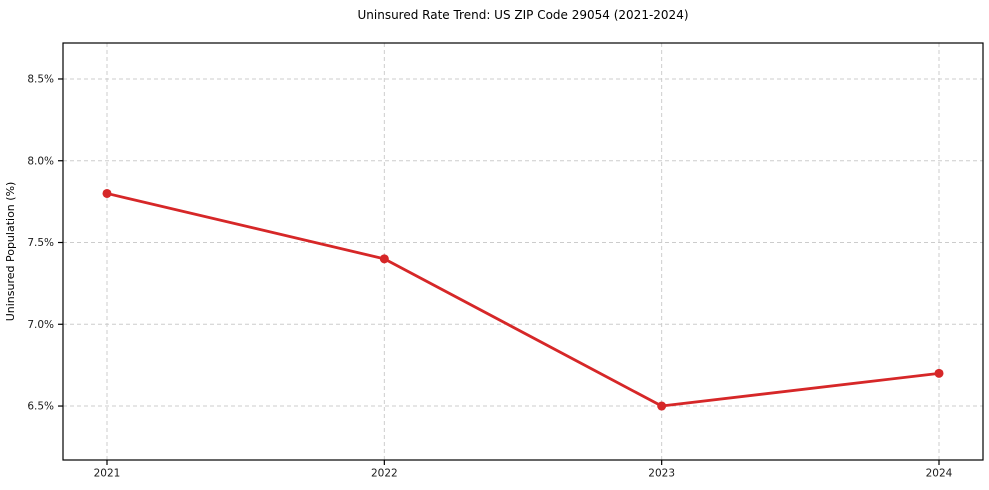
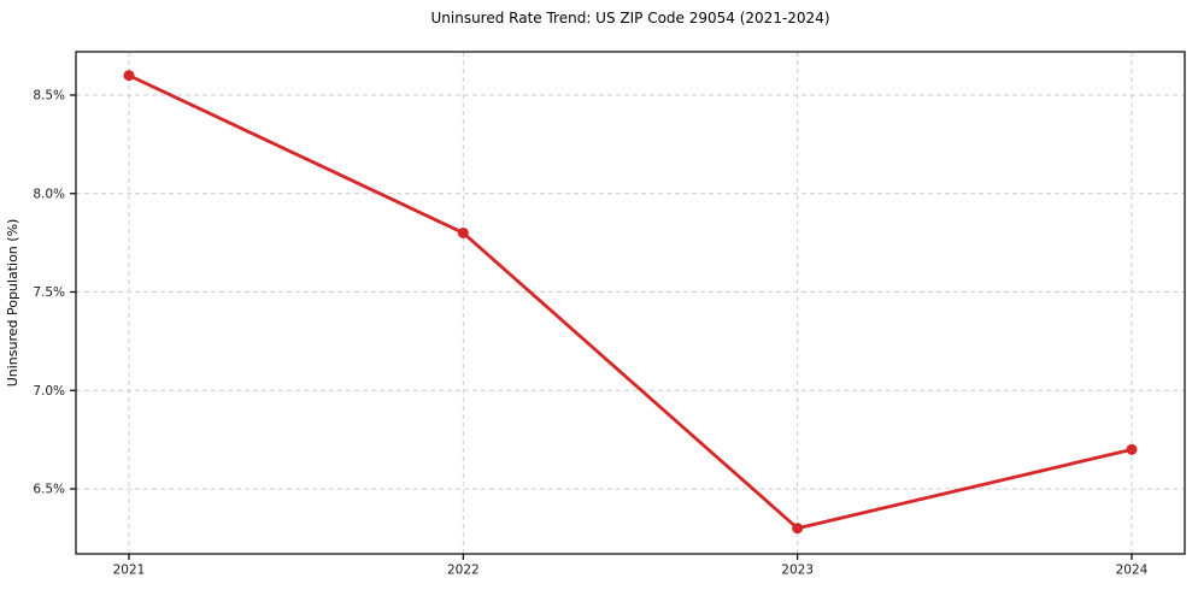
2021: 7.8% -> 8.6%
2022: 7.4% -> 7.8%
2023: 6.5% -> 6.3%
